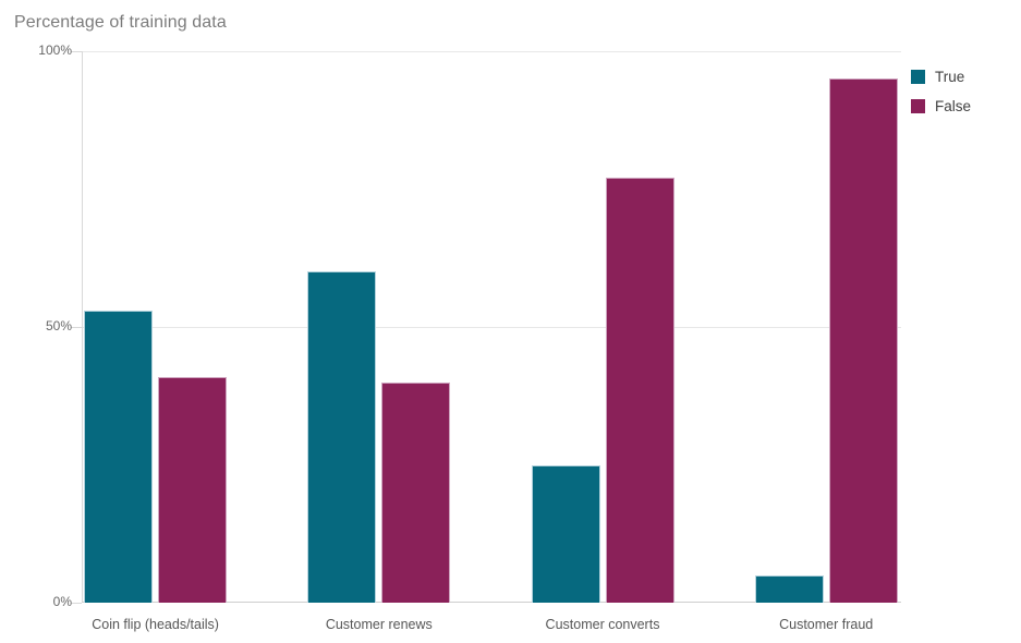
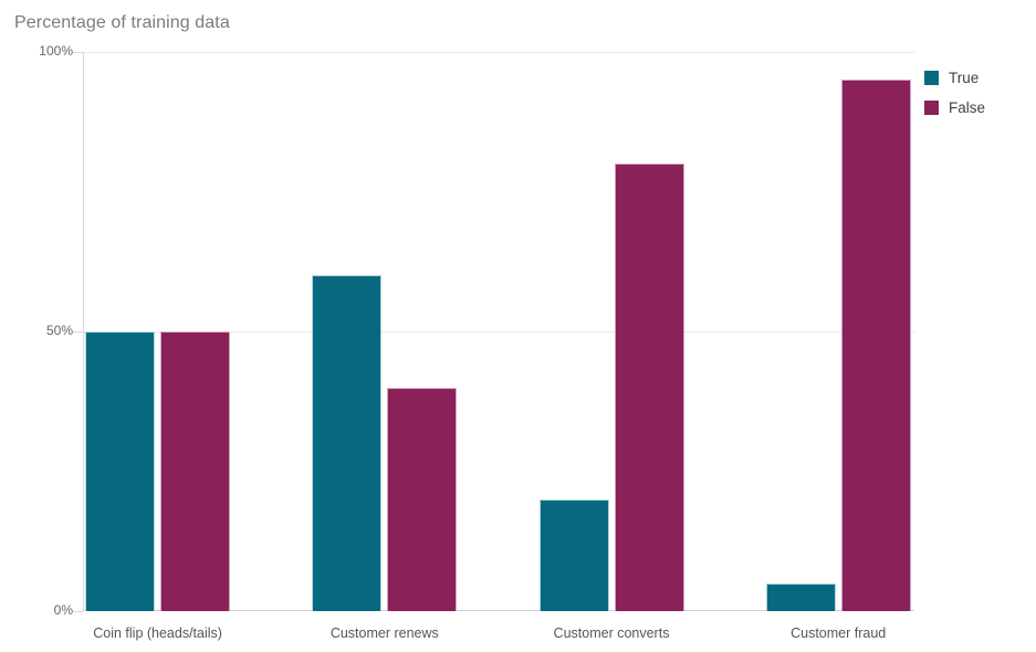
True/Coin flip (heads/tails): 53% -> 50%
False/Coin flip (heads/tails): 41% -> 50%
True/Customer converts: 25% -> 20%
False/Customer converts: 77% -> 80%
